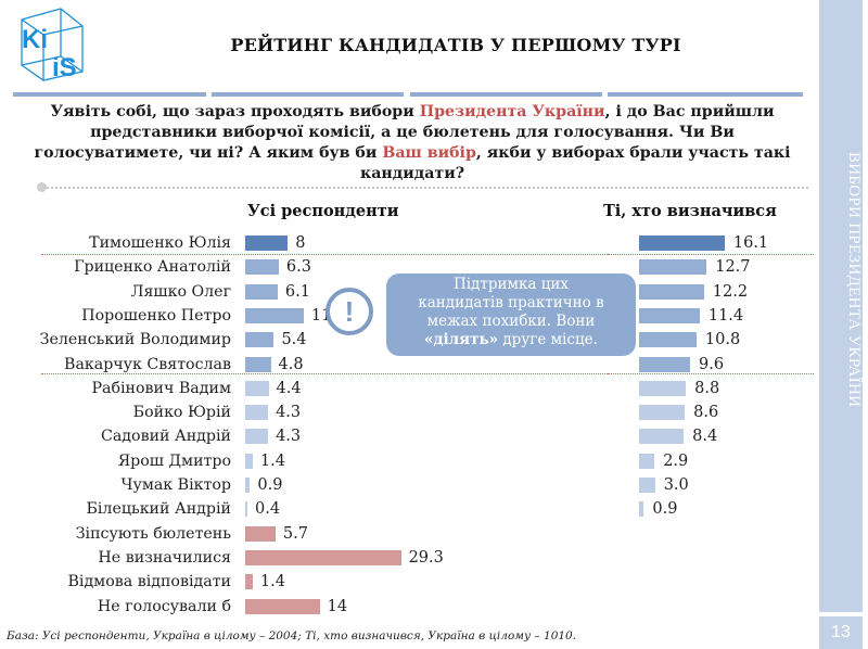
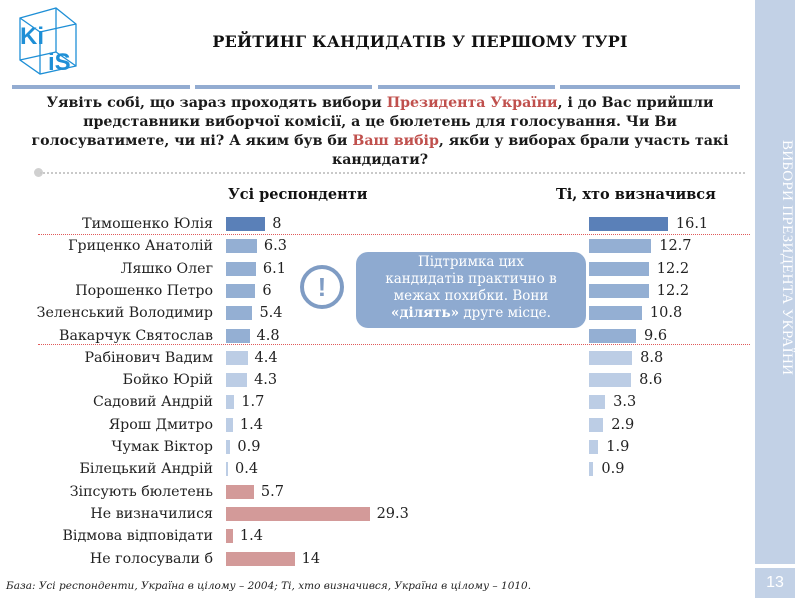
Усі респонденти/Порошенко Петро: 11 -> 6
Усі респонденти/Садовий Андрій: 4.3 -> 1.7
Ті, хто визначився/Порошенко Петро: 11.4 -> 12.2
Ті, хто визначився/Садовий Андрій: 8.4 -> 3.3
Ті, хто визначився/Чумак Віктор: 3.0 -> 1.9
